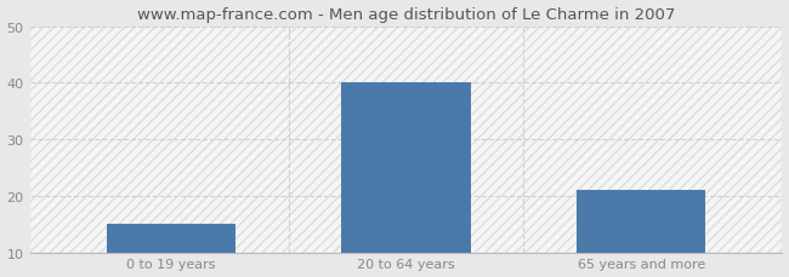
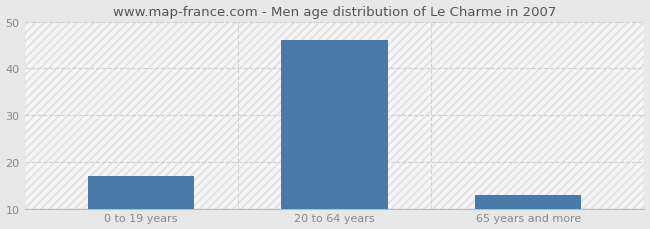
0 to 19 years: 15 -> 17
20 to 64 years: 40 -> 46
65 years and more: 21 -> 13
